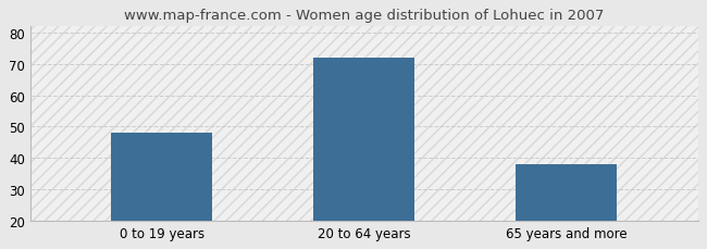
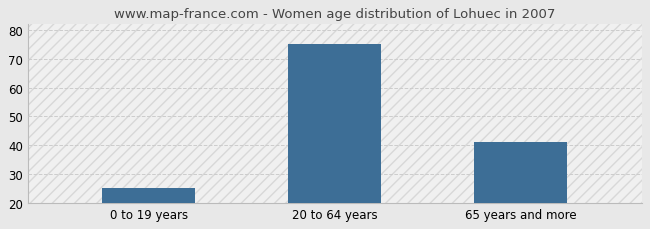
0 to 19 years: 48 -> 25
20 to 64 years: 72 -> 75
65 years and more: 38 -> 41
